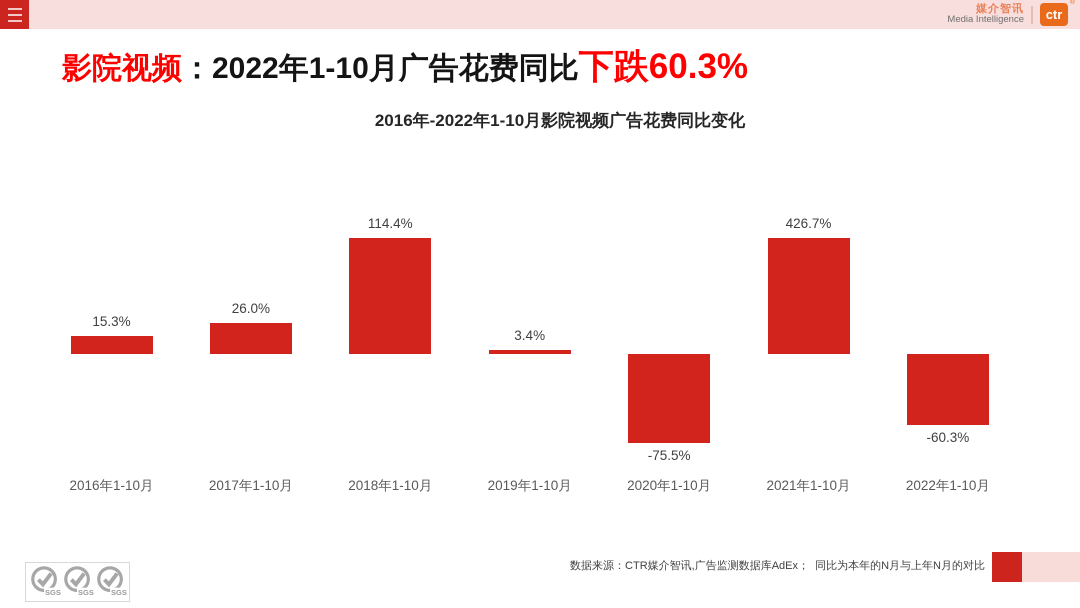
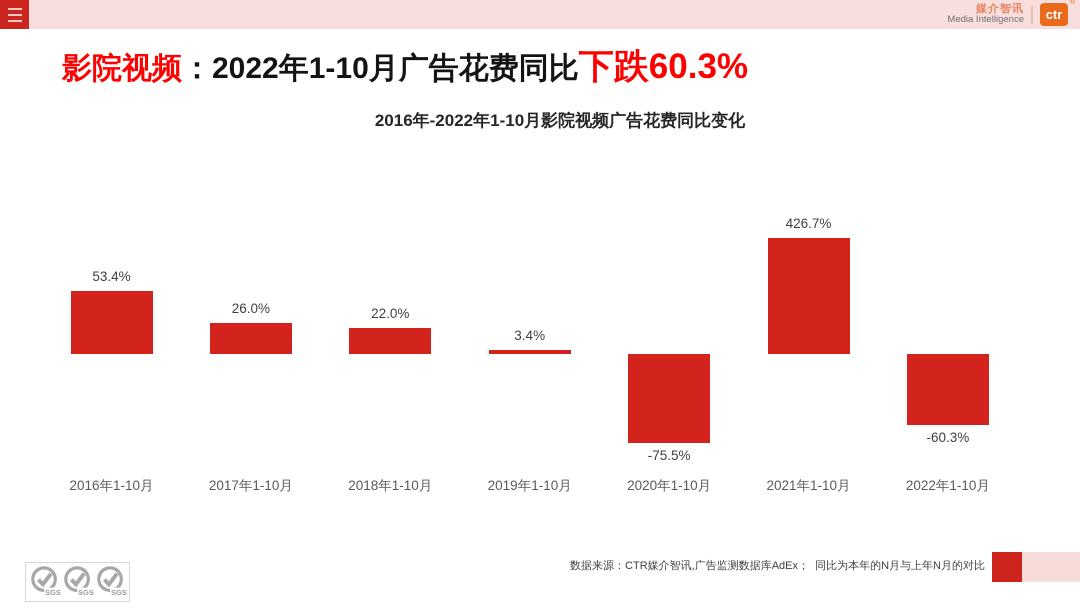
2016年1-10月: 15.3% -> 53.4%
2018年1-10月: 114.4% -> 22.0%
